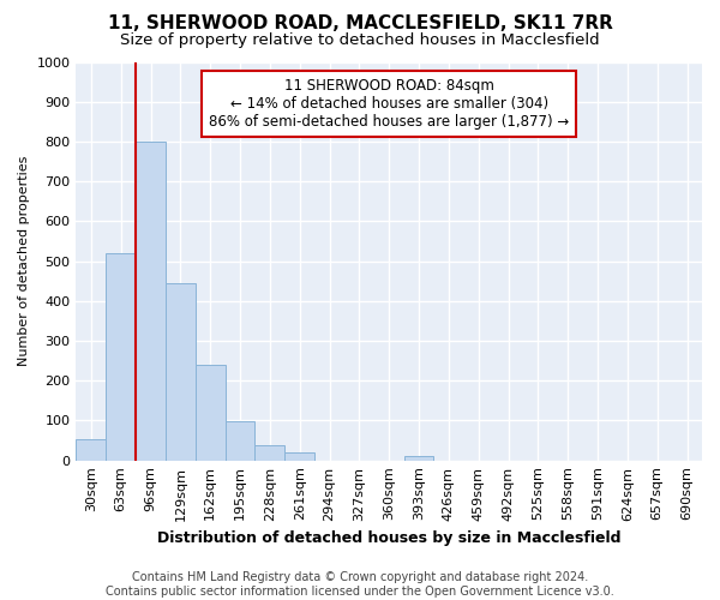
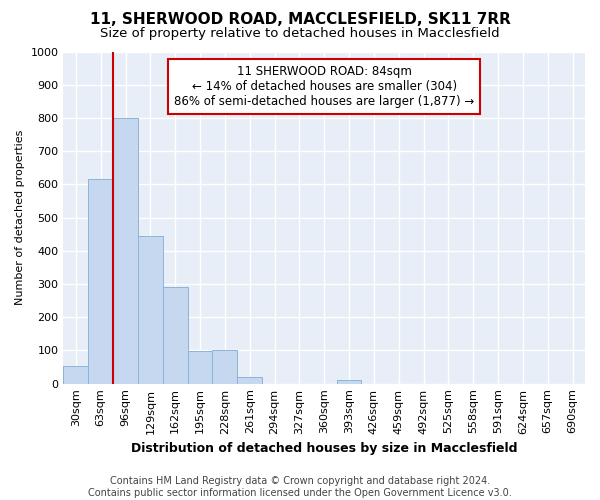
63sqm: 520 -> 615
162sqm: 240 -> 290
228sqm: 37 -> 100
